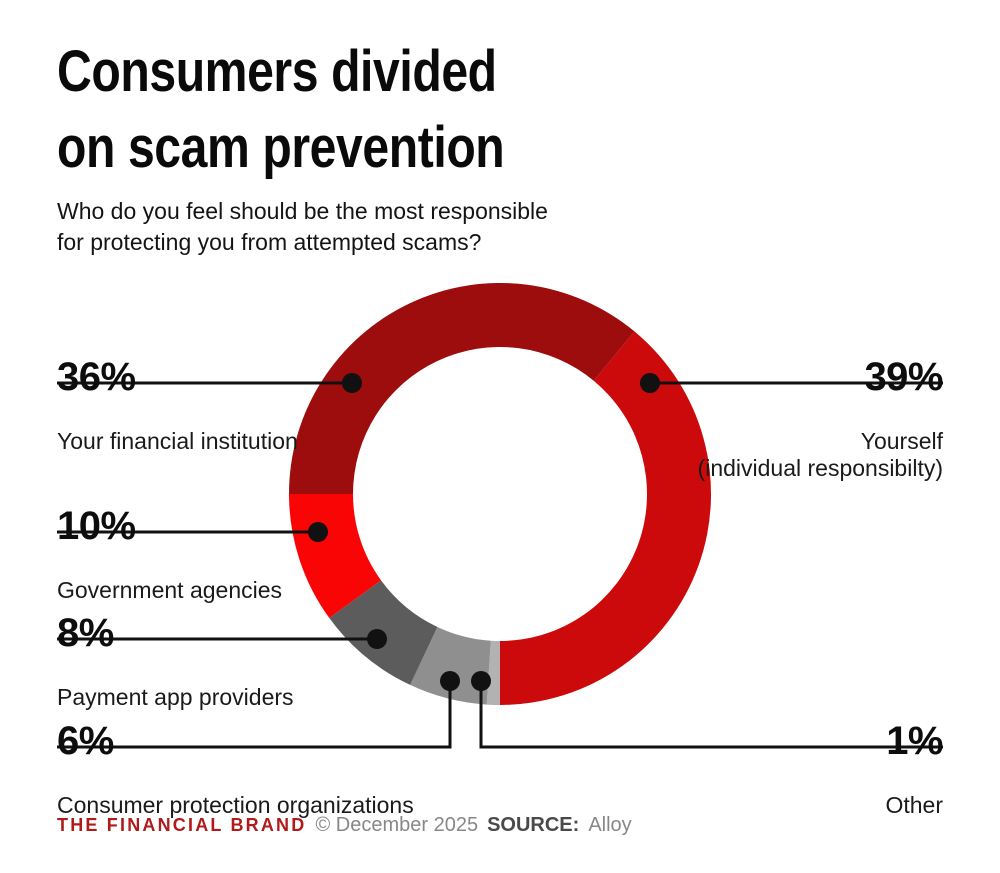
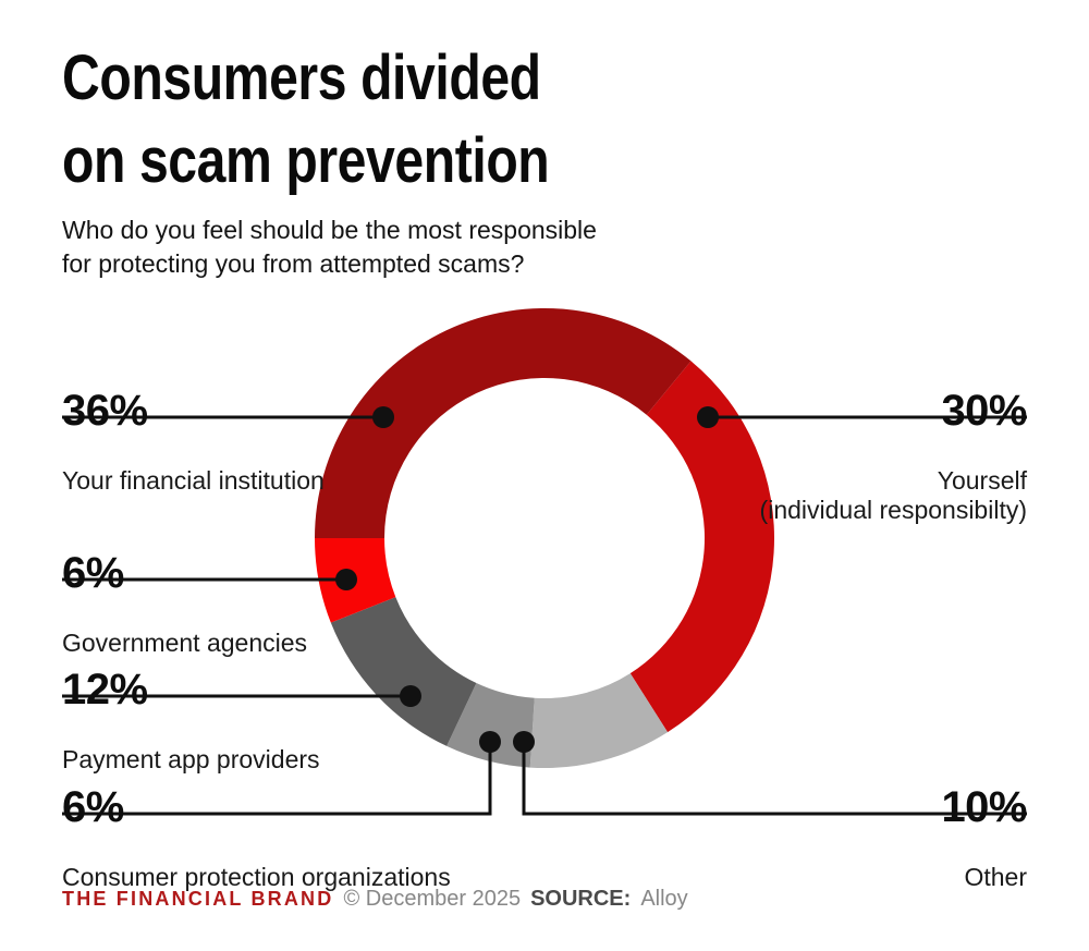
Yourself: 39% -> 30%
Other: 1% -> 10%
Payment app providers: 8% -> 12%
Government agencies: 10% -> 6%
